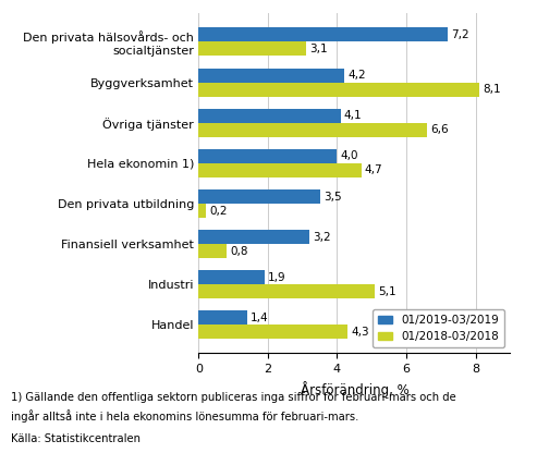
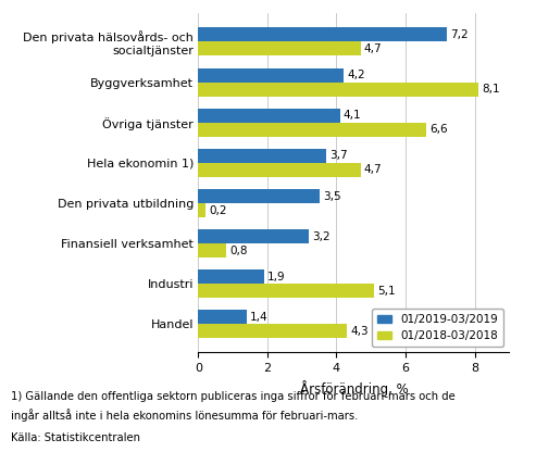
01/2018-03/2018/Den privata hälsovårds- och socialtjänster: 3,1 -> 4,7
01/2019-03/2019/Hela ekonomin 1): 4,0 -> 3,7
